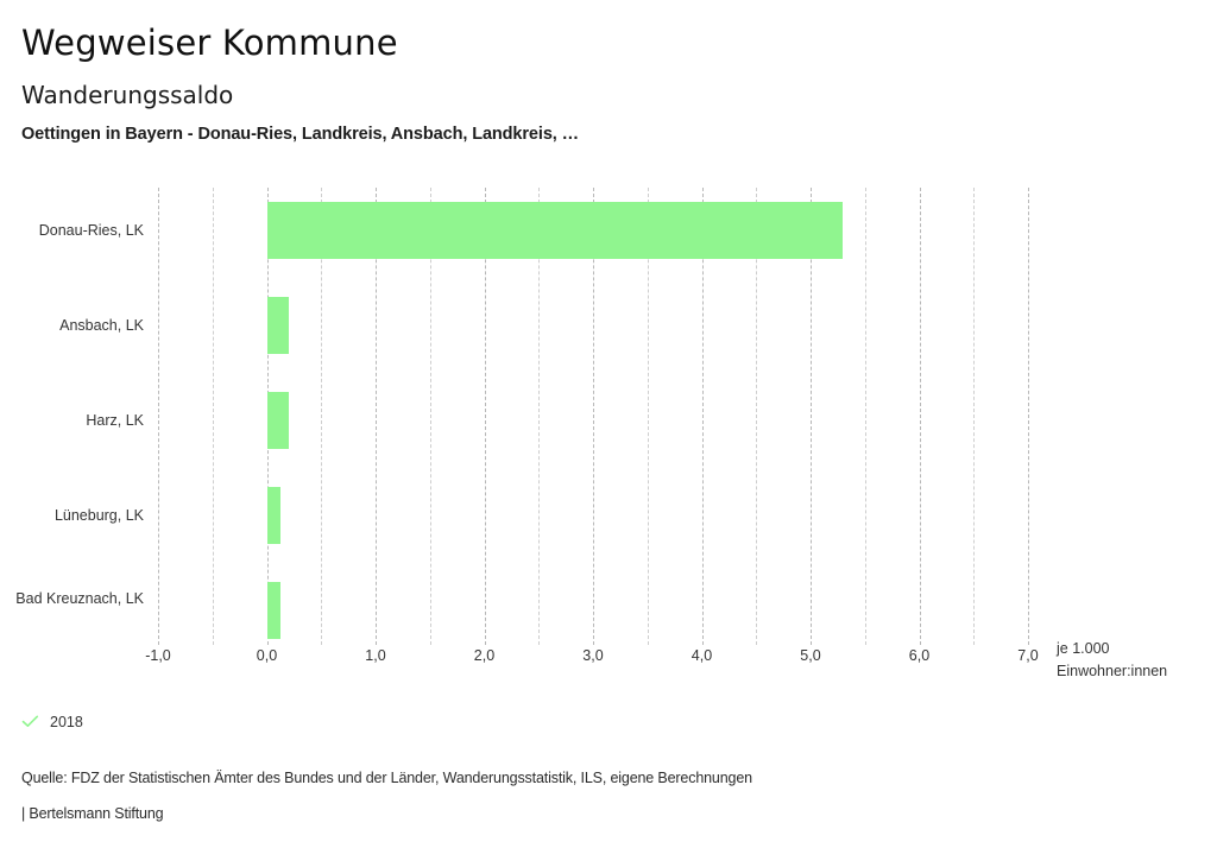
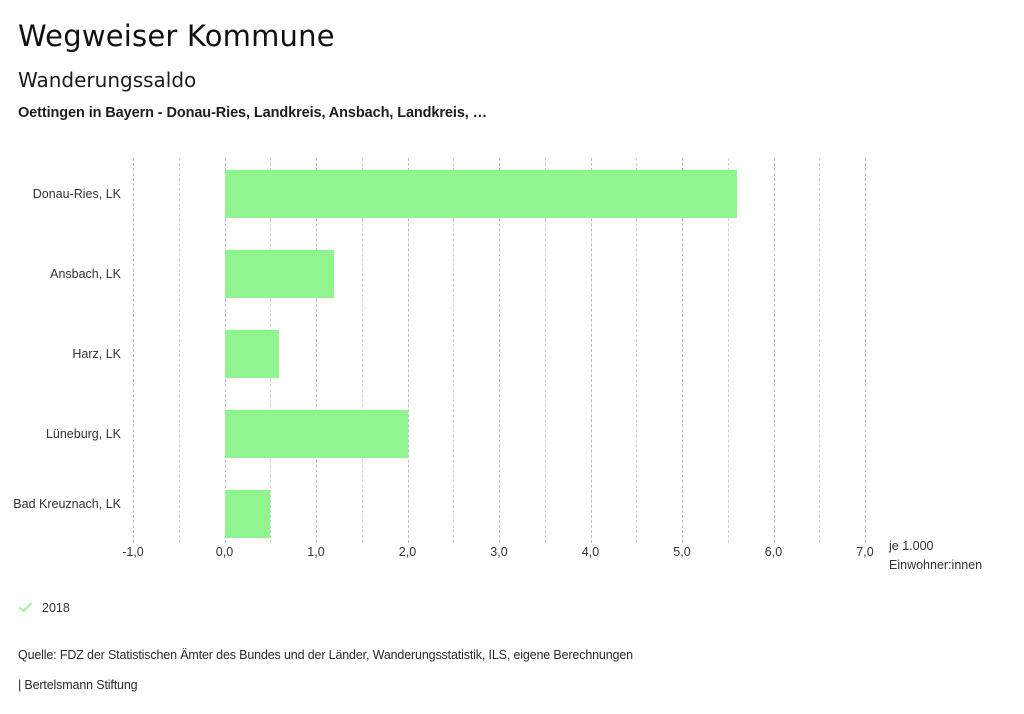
Donau-Ries, LK: 5,3 -> 5,6
Ansbach, LK: 0,2 -> 1,2
Harz, LK: 0,2 -> 0,6
Lüneburg, LK: 0,1 -> 2,0
Bad Kreuznach, LK: 0,1 -> 0,5
